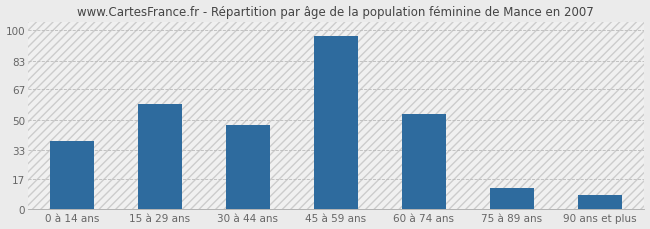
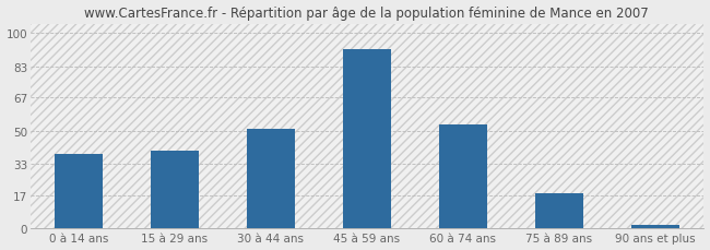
15 à 29 ans: 59 -> 40
30 à 44 ans: 47 -> 51
45 à 59 ans: 97 -> 92
75 à 89 ans: 12 -> 18
90 ans et plus: 8 -> 2
